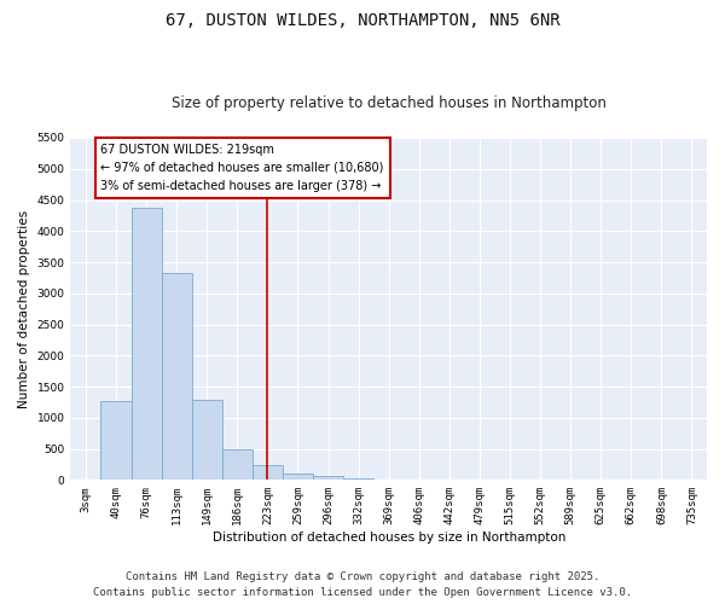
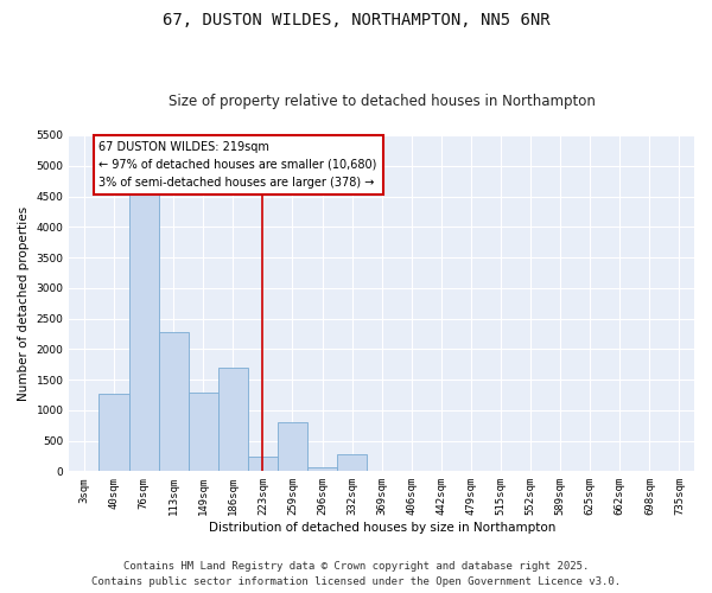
76sqm: 4380 -> 4560
113sqm: 3320 -> 2280
186sqm: 500 -> 1700
259sqm: 100 -> 800
332sqm: 20 -> 280
